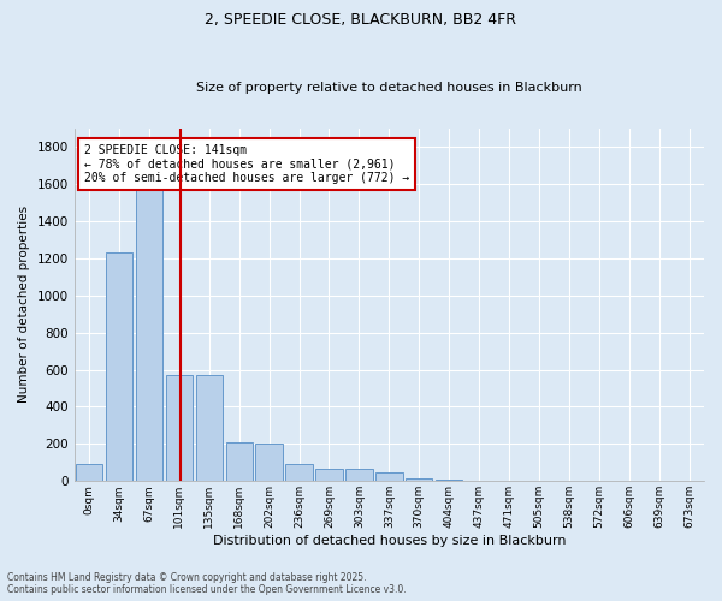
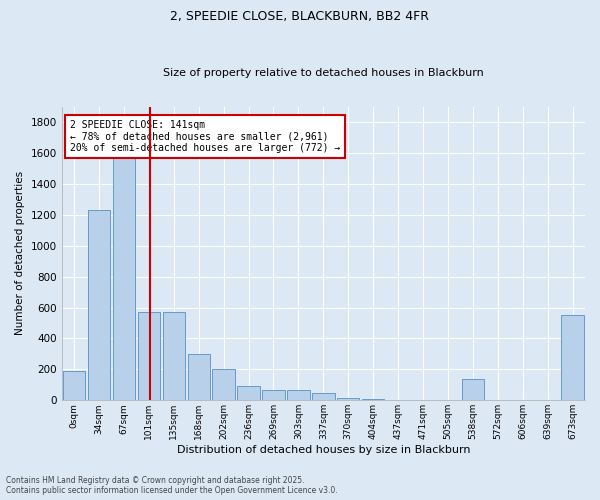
0sqm: 90 -> 190
168sqm: 210 -> 300
538sqm: 0 -> 140
673sqm: 0 -> 550
